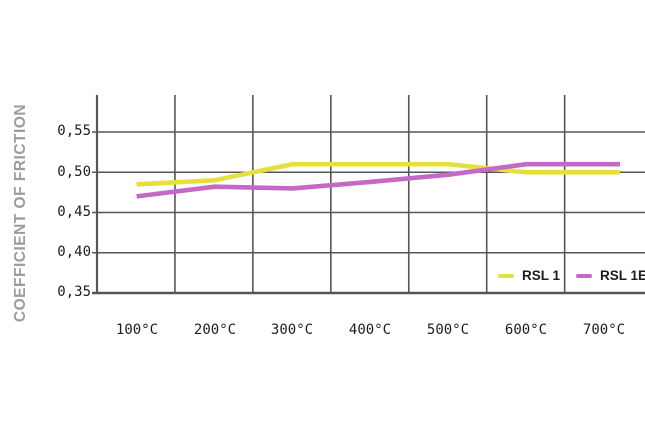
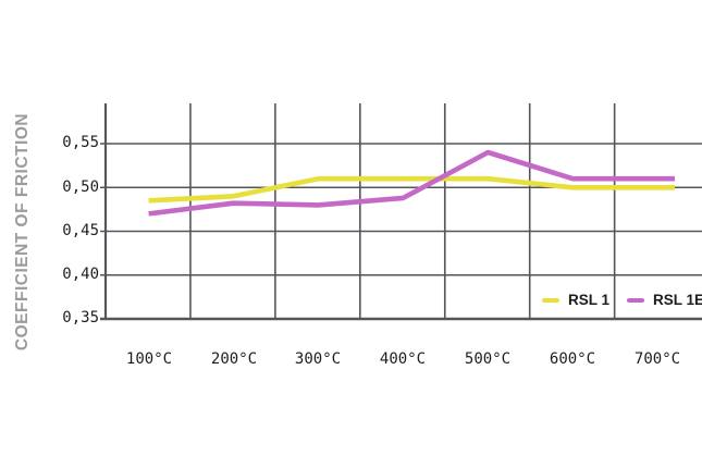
RSL 1E/500°C: 0,50 -> 0,54
